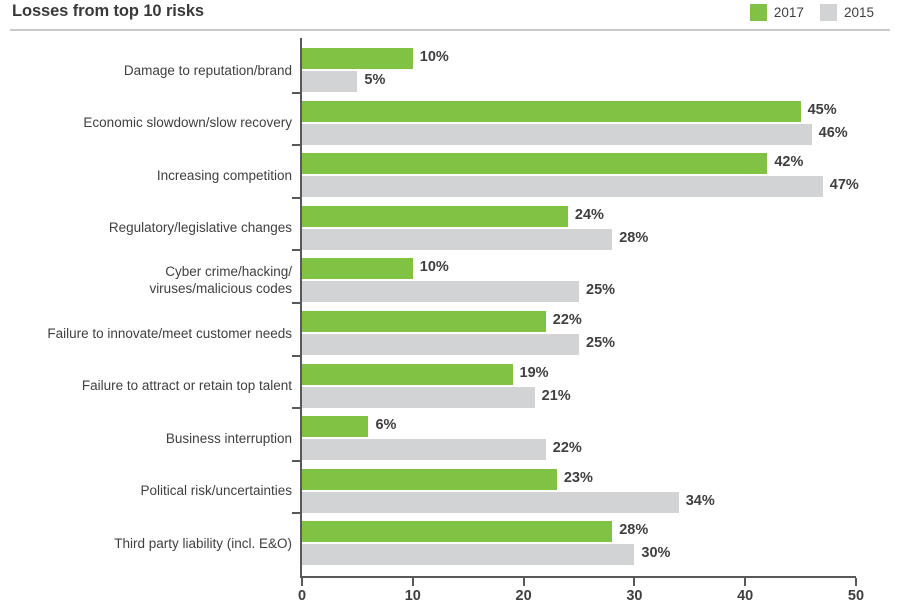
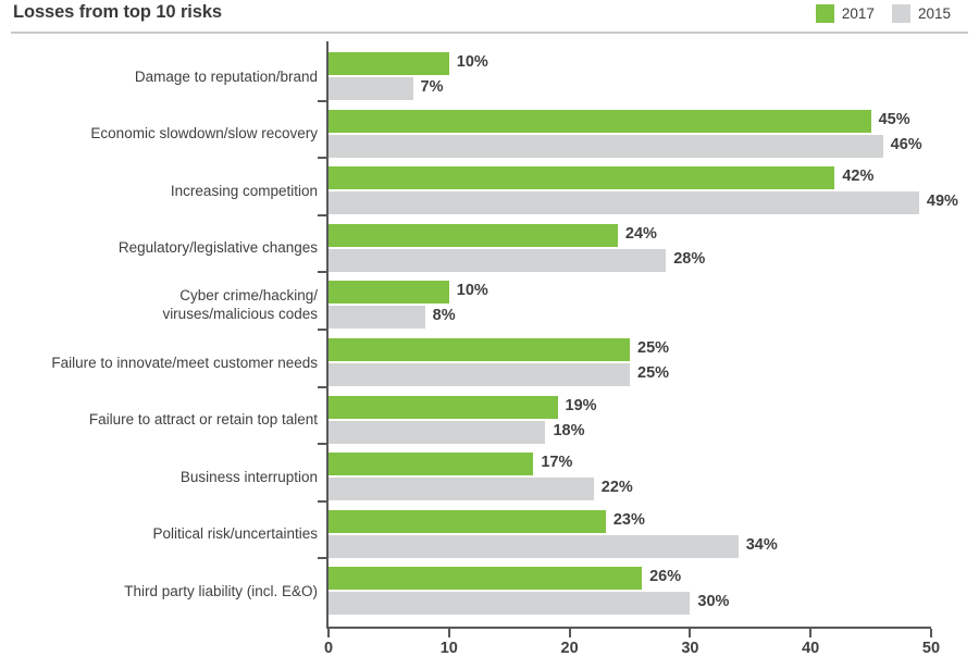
2015/Damage to reputation/brand: 5% -> 7%
2015/Increasing competition: 47% -> 49%
2015/Cyber crime/hacking/ viruses/malicious codes: 25% -> 8%
2017/Failure to innovate/meet customer needs: 22% -> 25%
2015/Failure to attract or retain top talent: 21% -> 18%
2017/Business interruption: 6% -> 17%
2017/Third party liability (incl. E&O): 28% -> 26%
